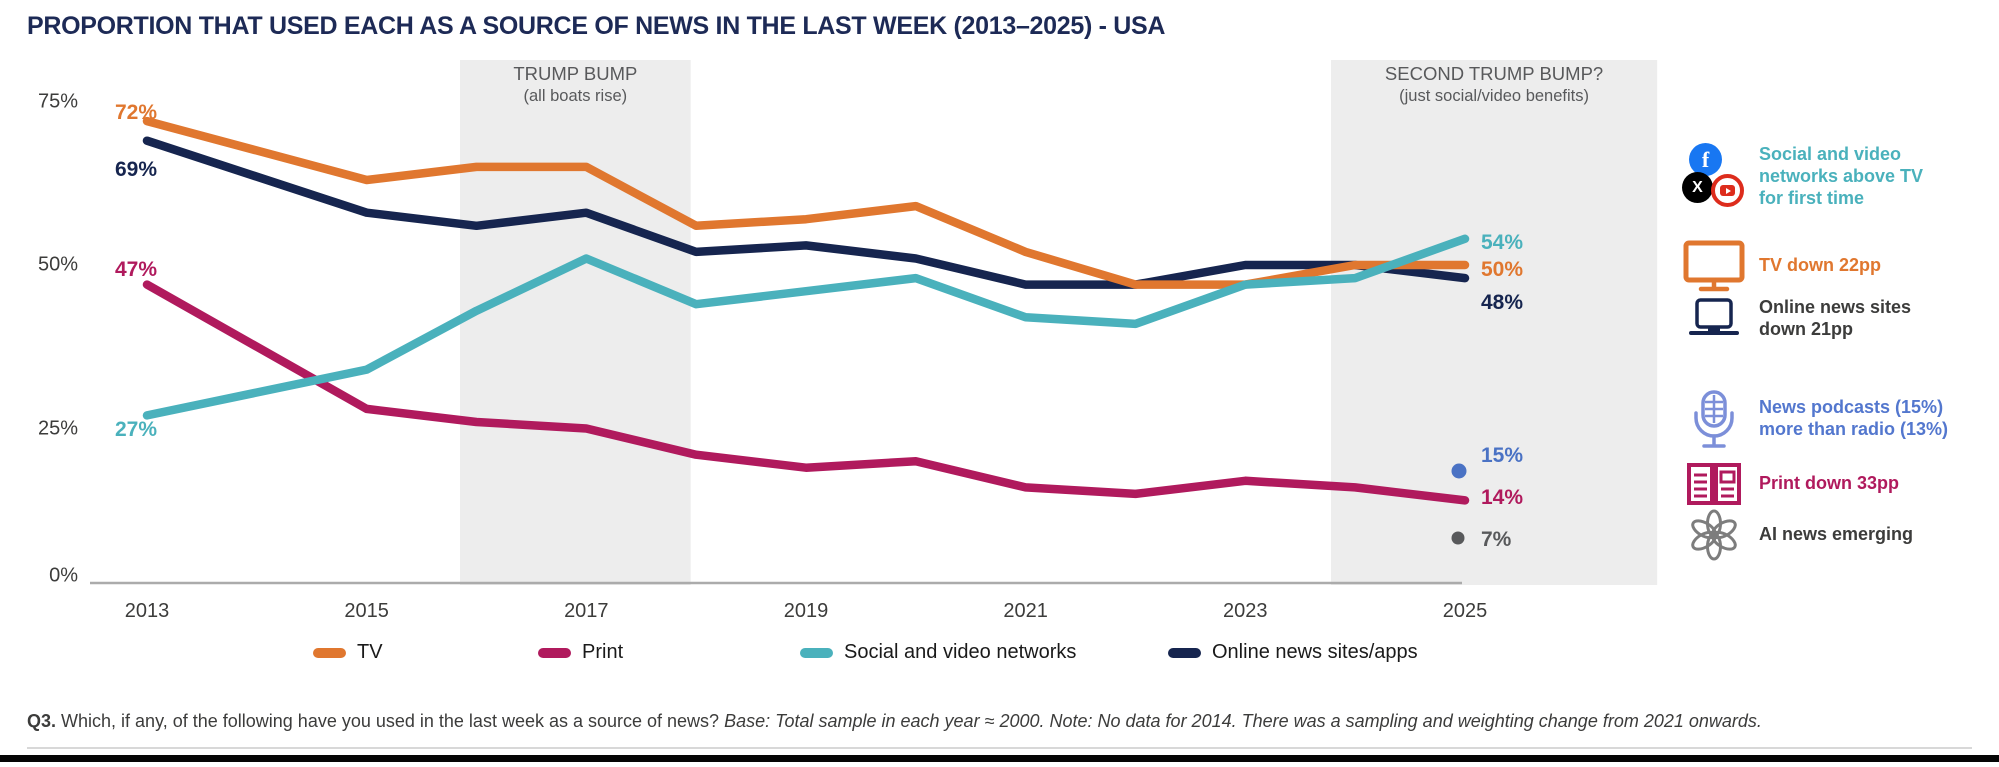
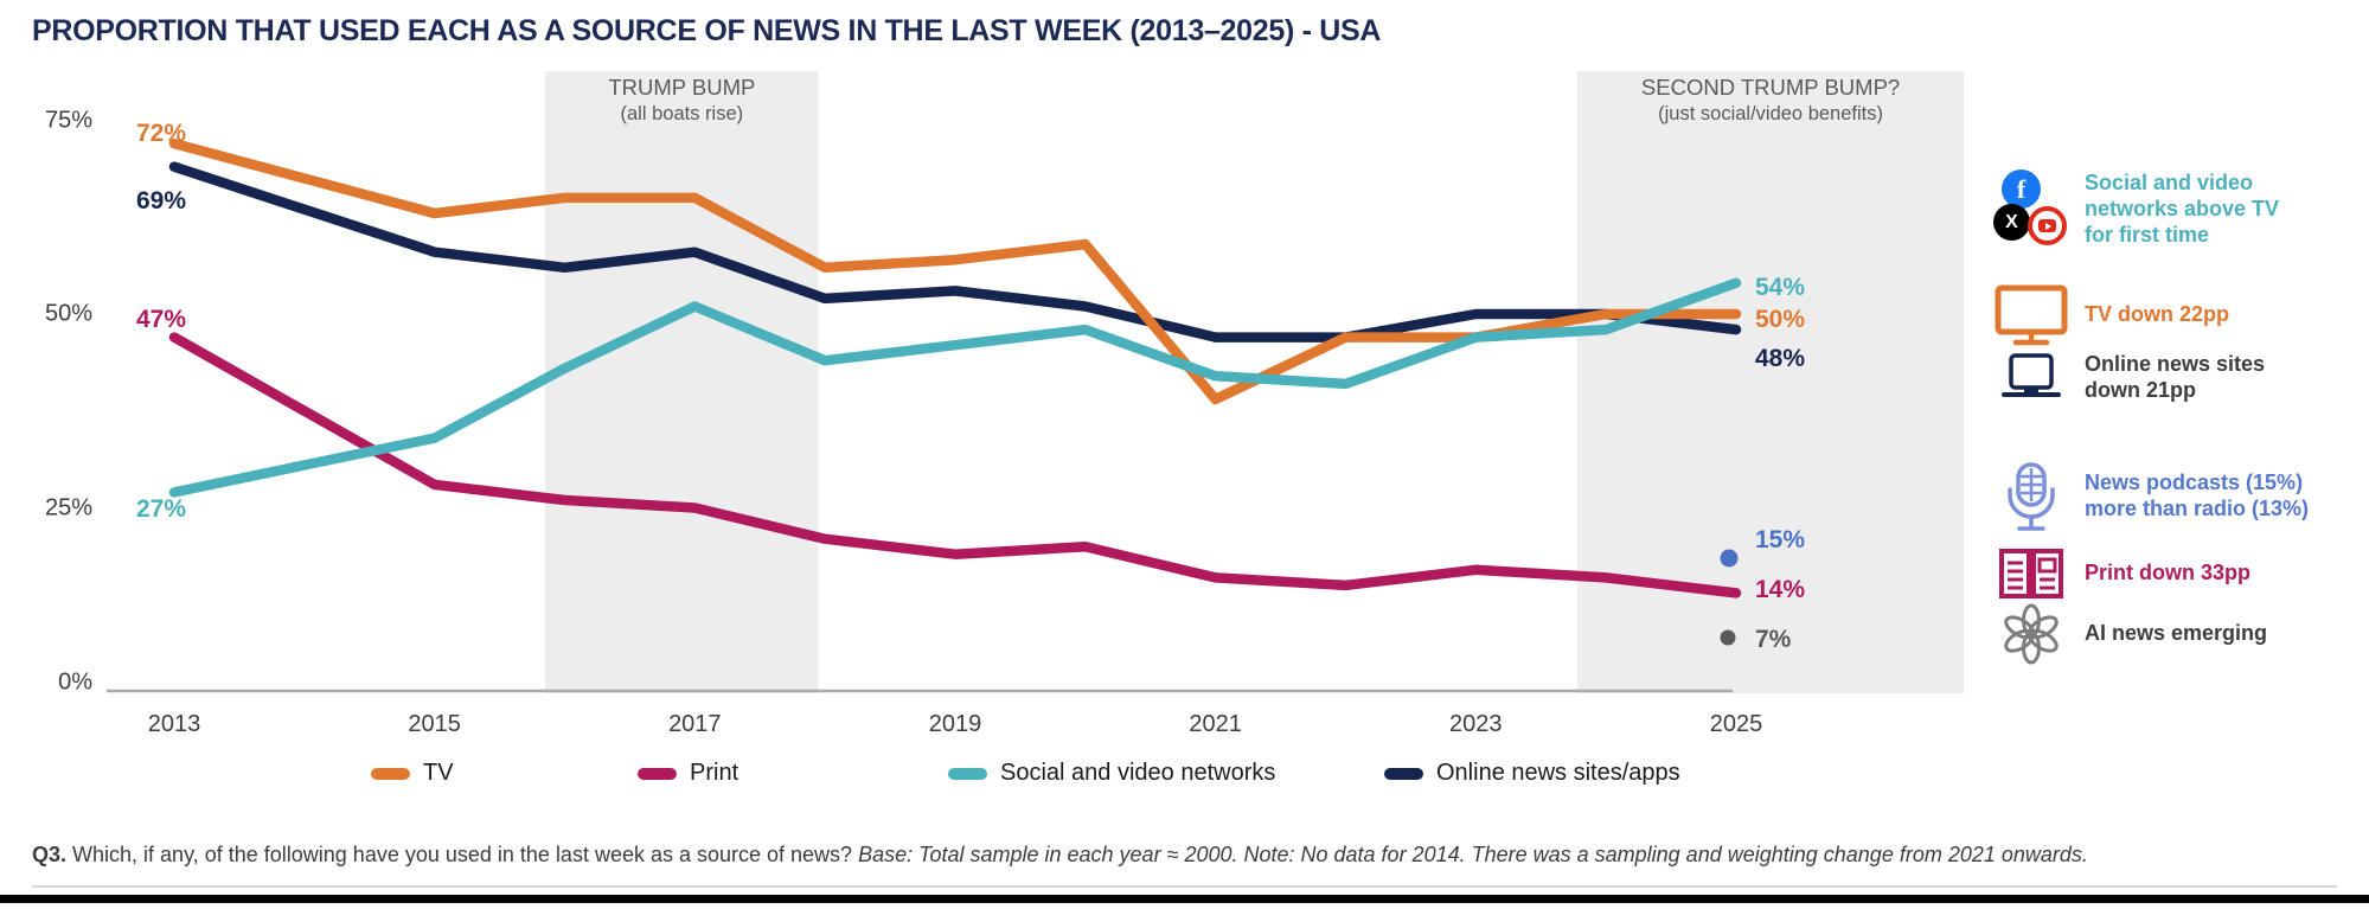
TV/2021: 52% -> 39%
